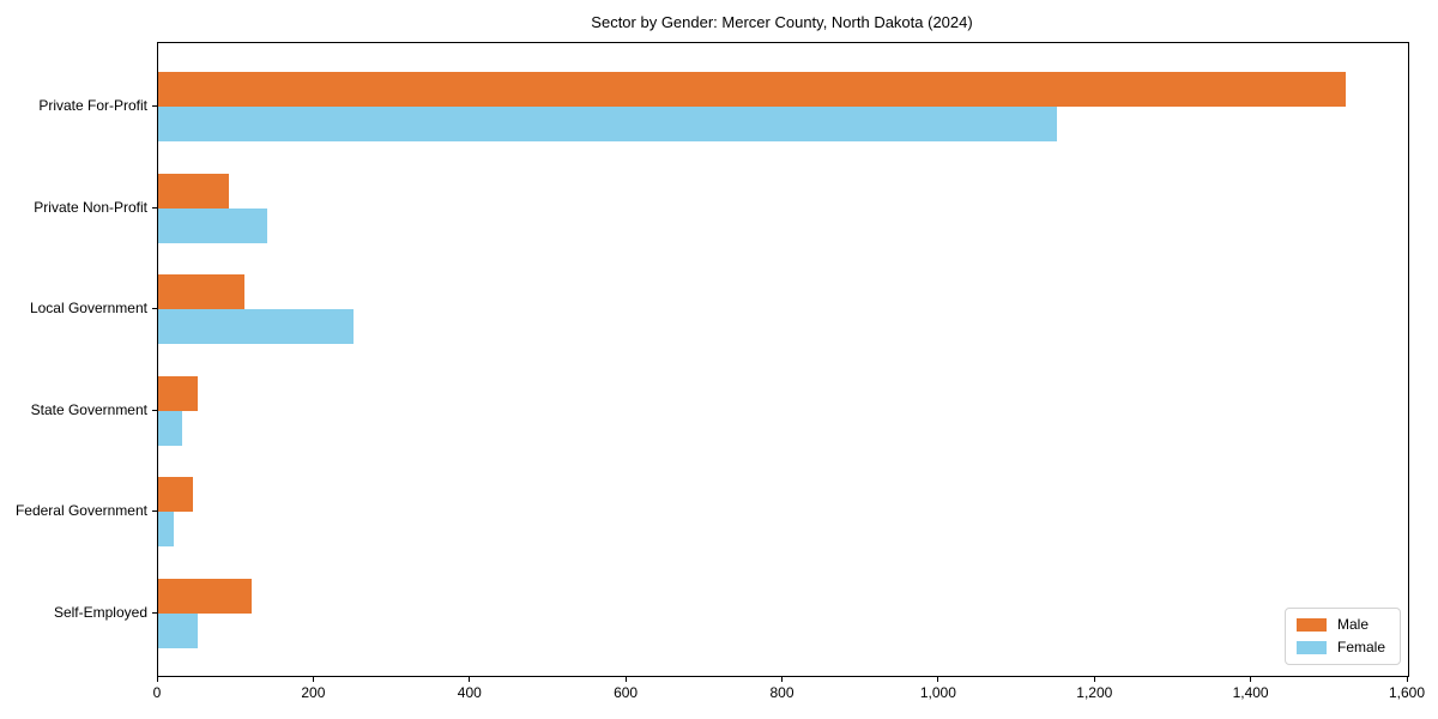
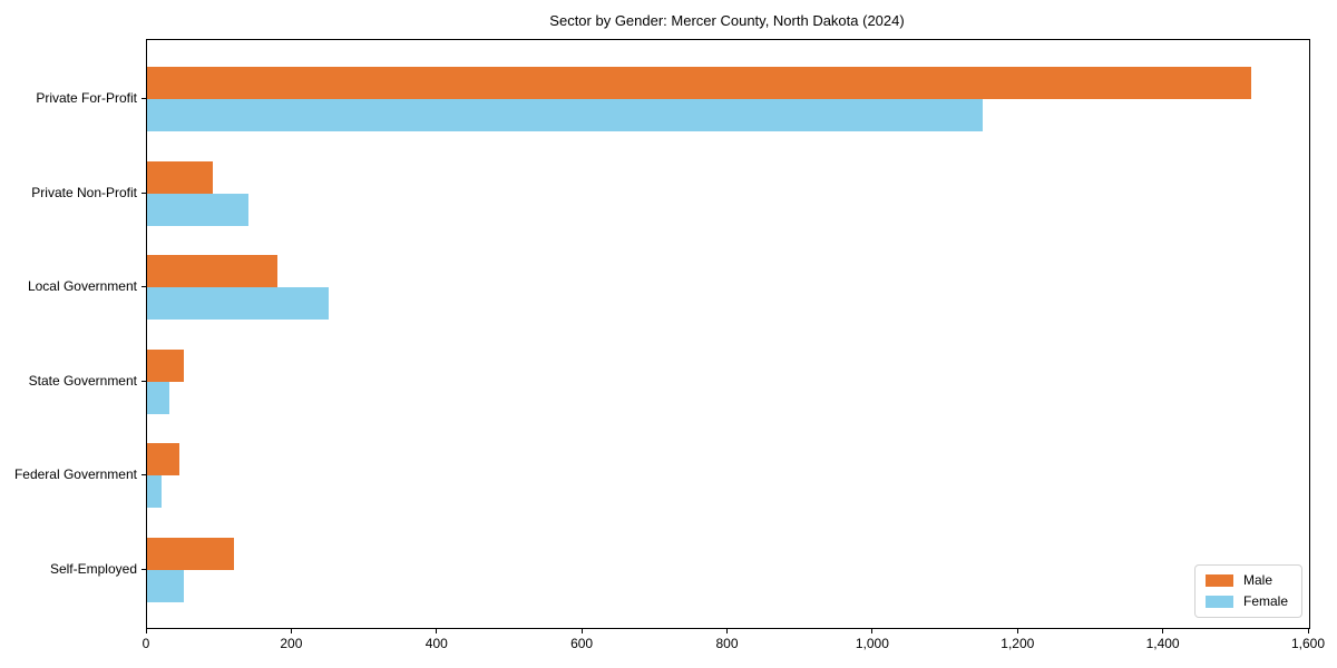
Male/Local Government: 110 -> 180
